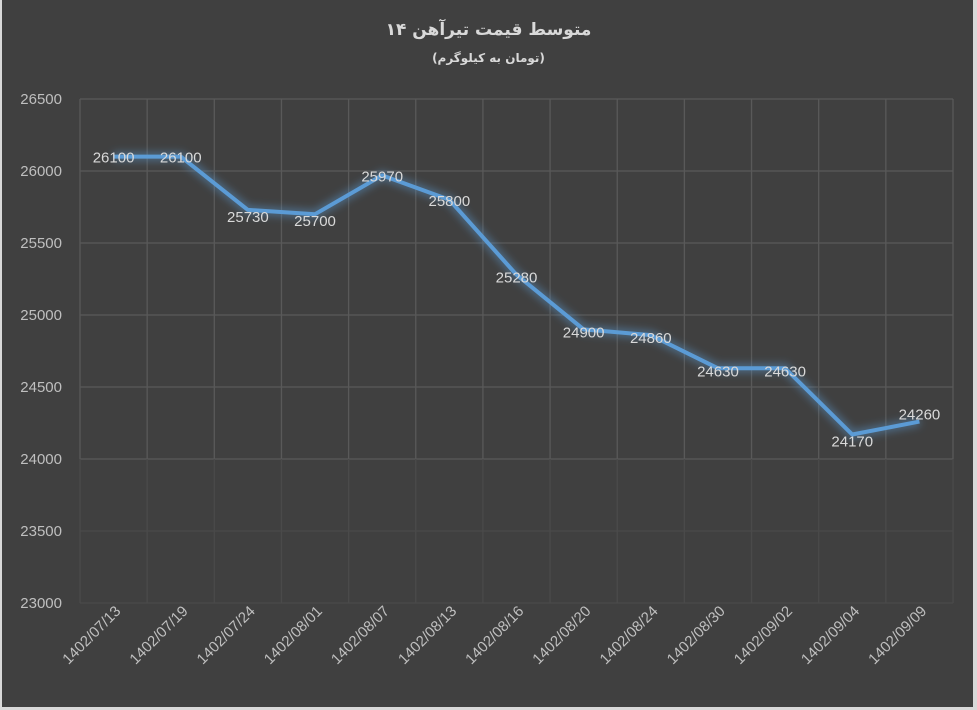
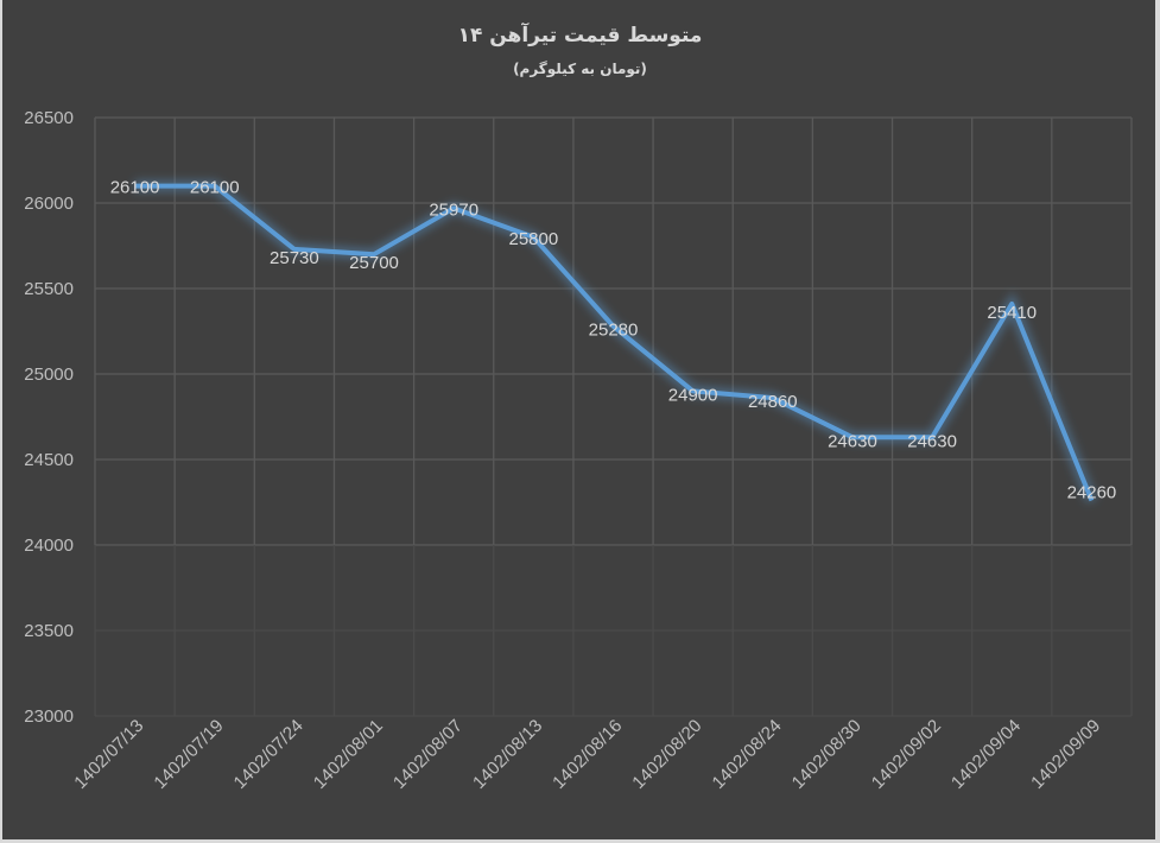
1402/09/04: 24170 -> 25410
